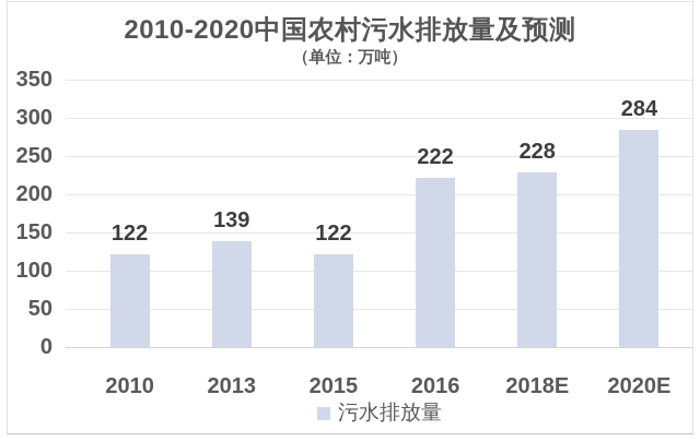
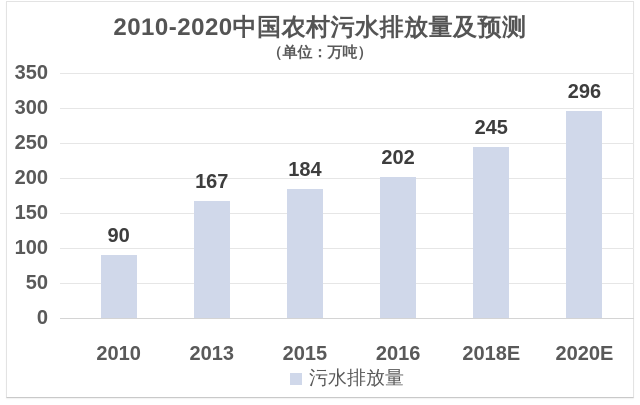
2010: 122 -> 90
2013: 139 -> 167
2015: 122 -> 184
2016: 222 -> 202
2018E: 228 -> 245
2020E: 284 -> 296
